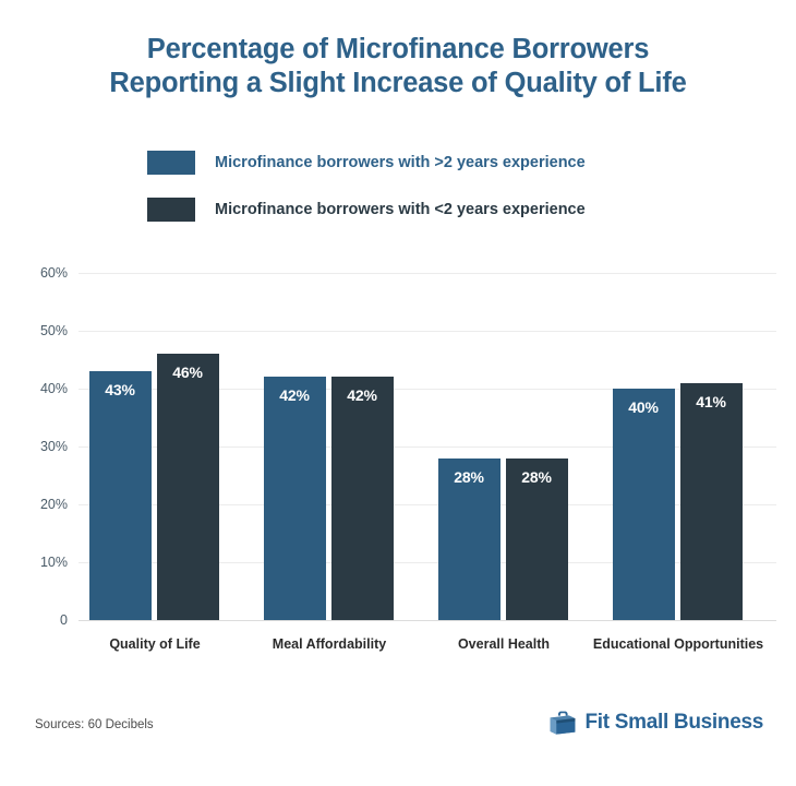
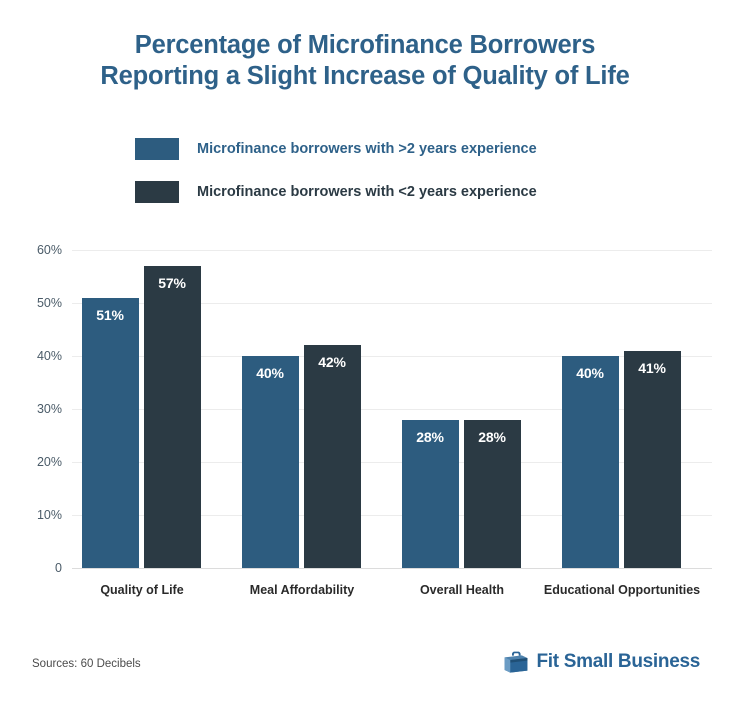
Microfinance borrowers with >2 years experience/Quality of Life: 43% -> 51%
Microfinance borrowers with <2 years experience/Quality of Life: 46% -> 57%
Microfinance borrowers with >2 years experience/Meal Affordability: 42% -> 40%
